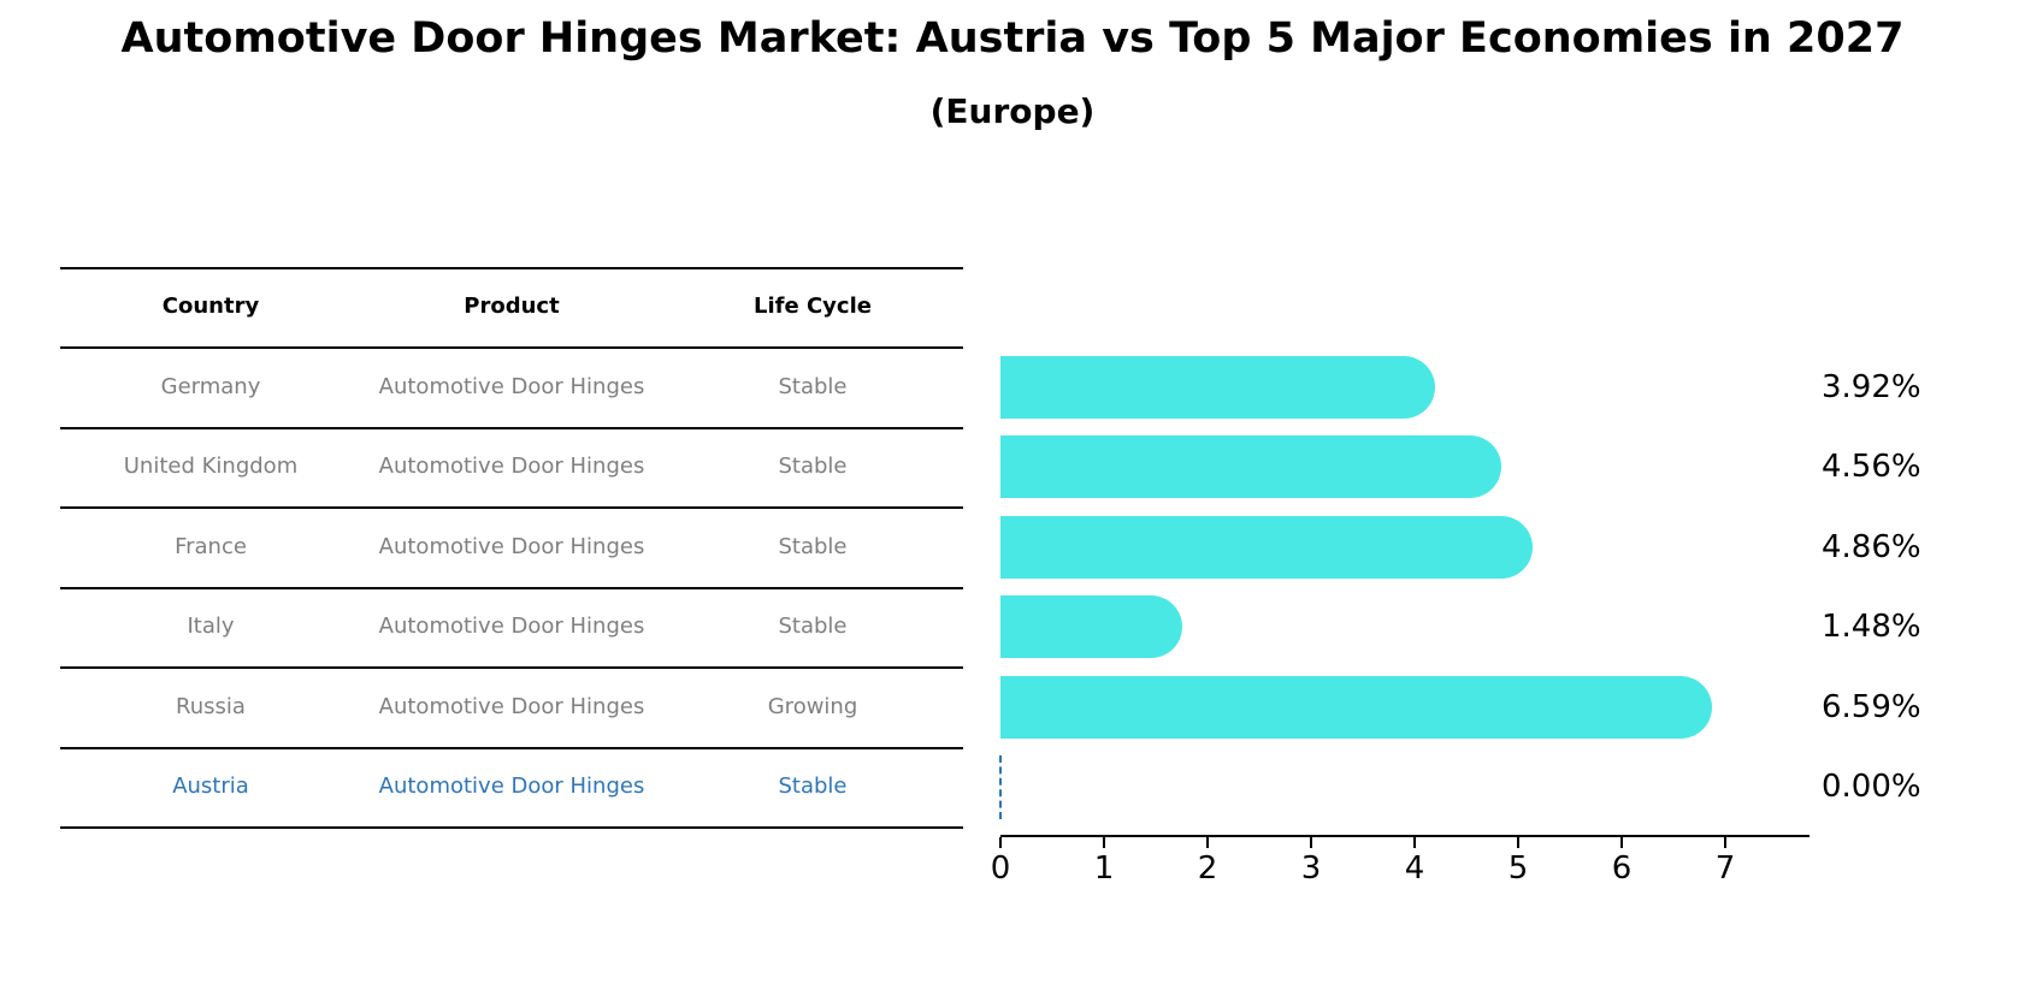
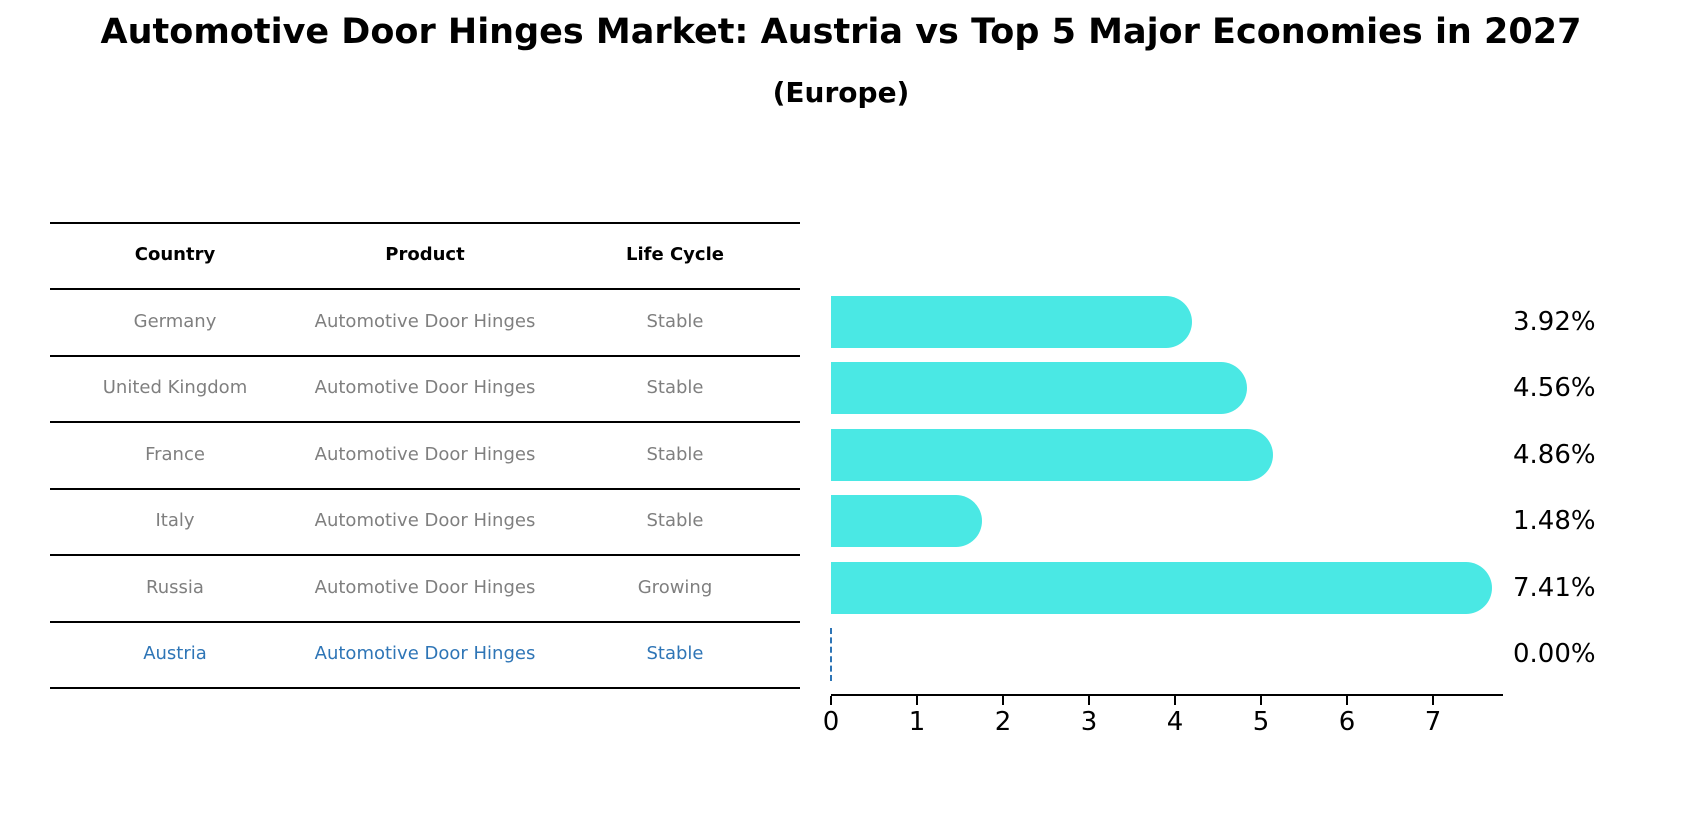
Russia: 6.59% -> 7.41%
